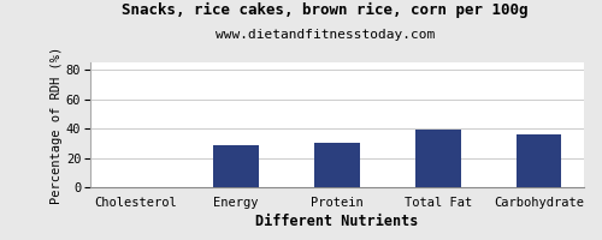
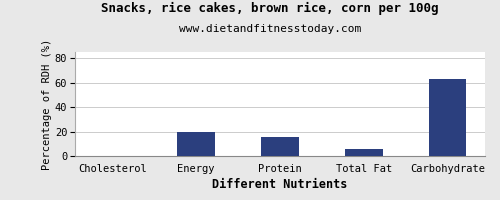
Energy: 29 -> 20
Protein: 30 -> 16
Total Fat: 39 -> 6
Carbohydrate: 36 -> 63
